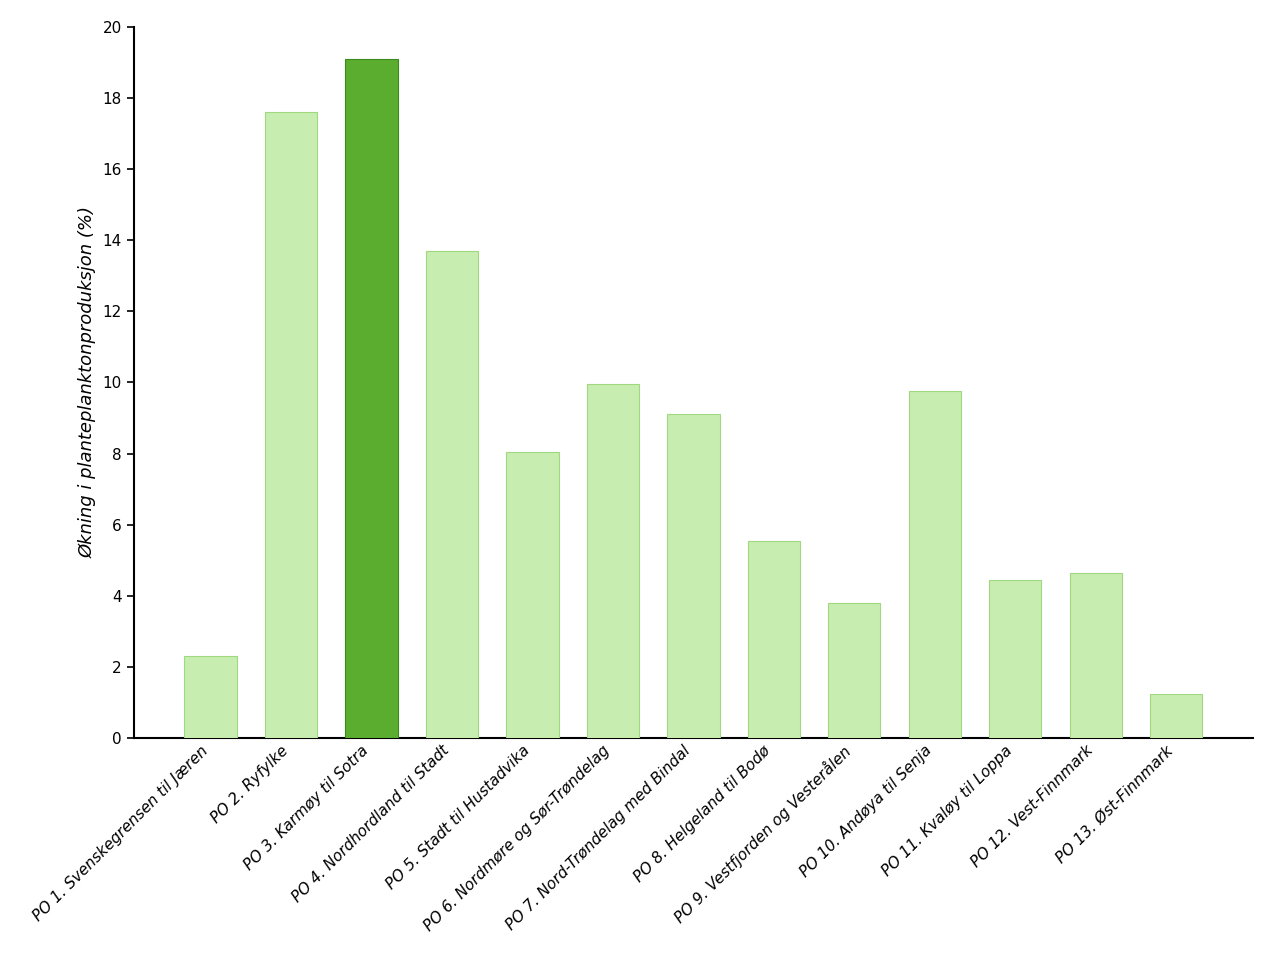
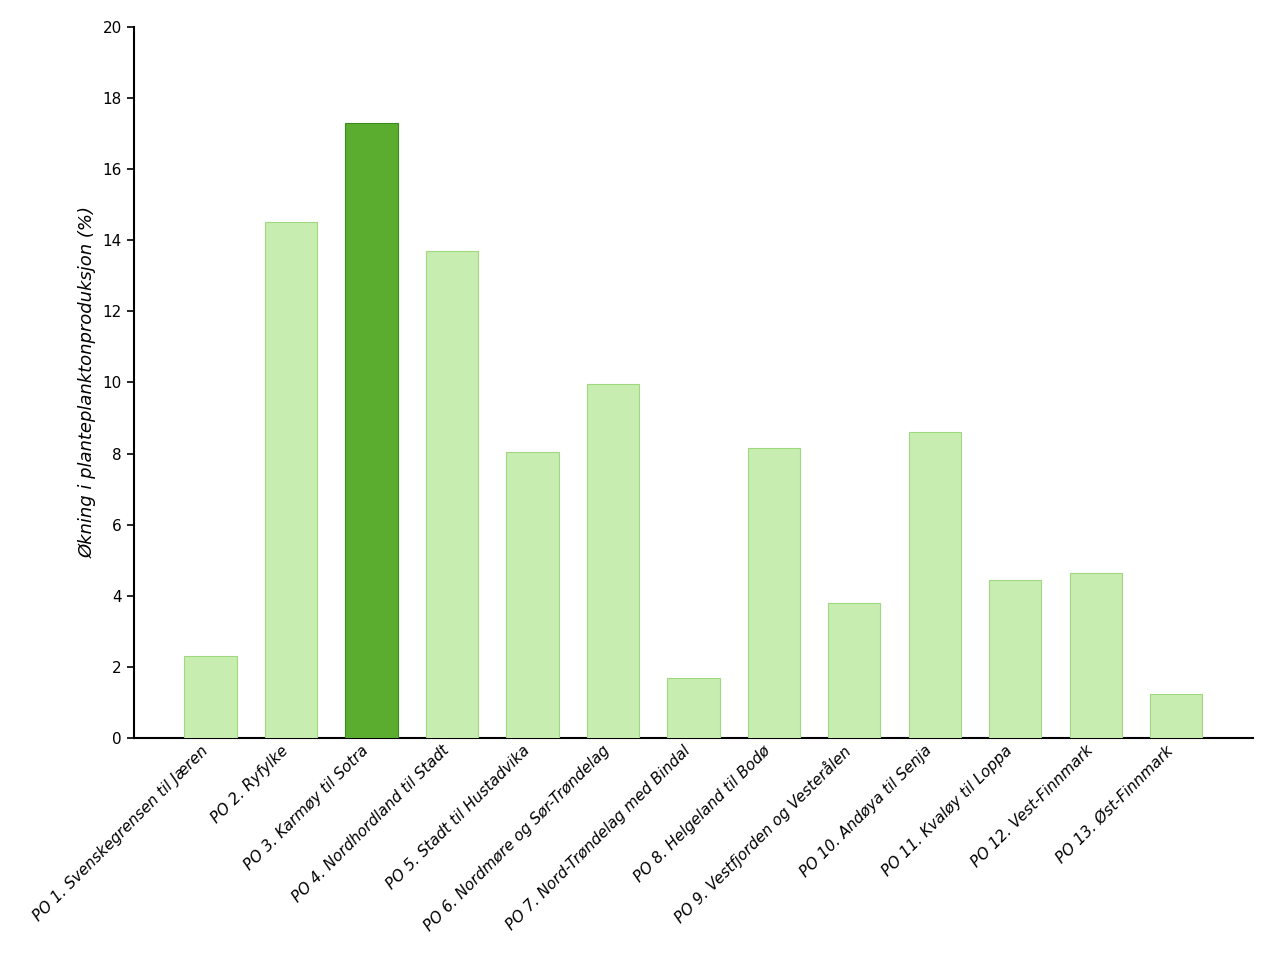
PO 2. Ryfylke: 17.60 -> 14.50
PO 3. Karmøy til Sotra: 19.10 -> 17.30
PO 7. Nord-Trøndelag med Bindal: 9.10 -> 1.70
PO 8. Helgeland til Bodø: 5.55 -> 8.15
PO 10. Andøya til Senja: 9.75 -> 8.60
